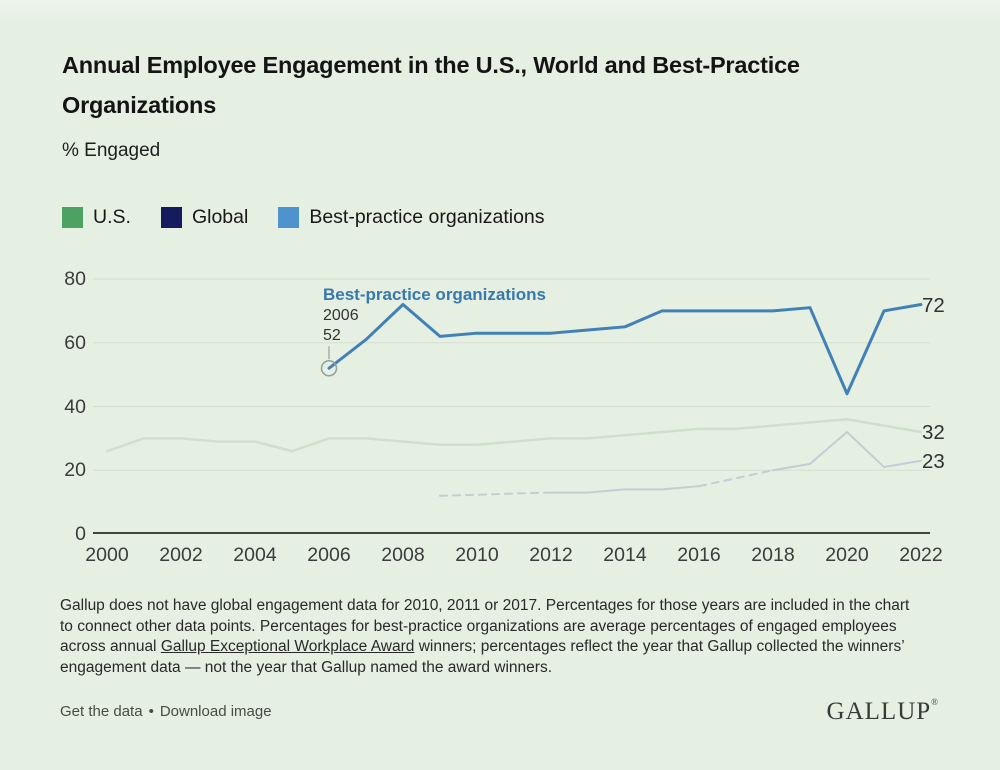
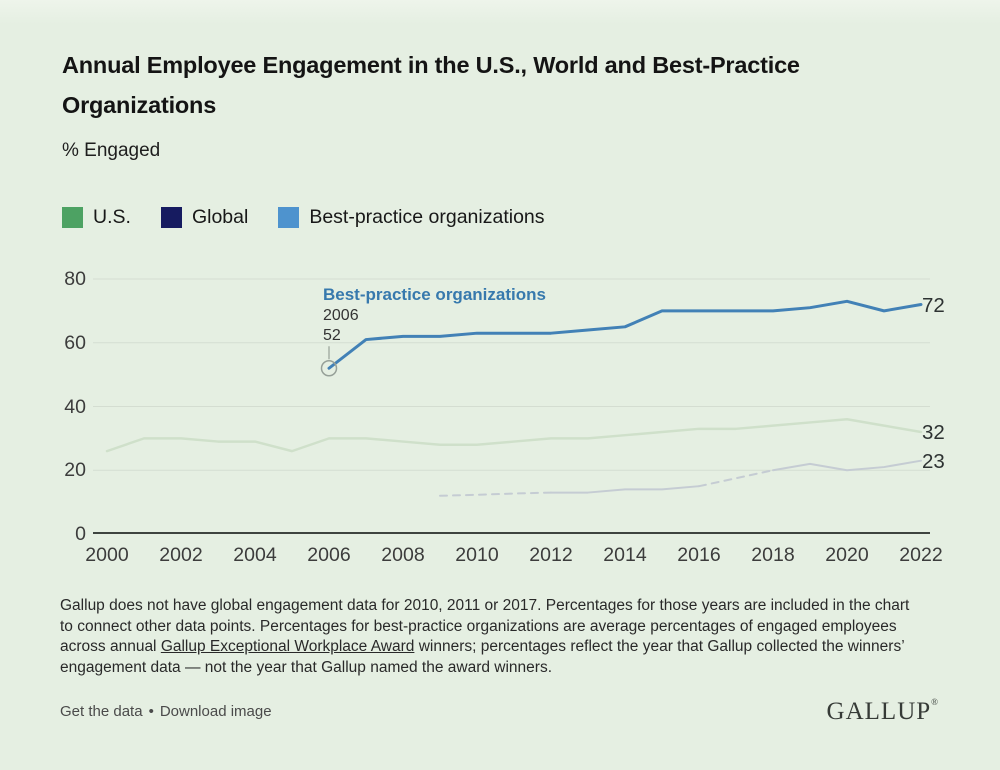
Best-practice organizations/2008: 72 -> 62
Global/2020: 32 -> 20
Best-practice organizations/2020: 44 -> 73
